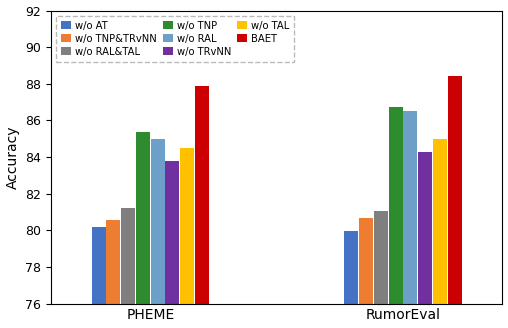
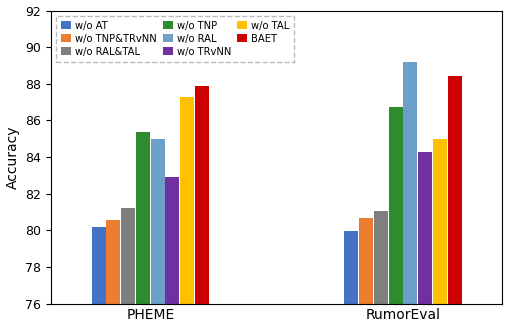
w/o TRvNN/PHEME: 83.8 -> 82.9
w/o TAL/PHEME: 84.5 -> 87.3
w/o RAL/RumorEval: 86.5 -> 89.2
